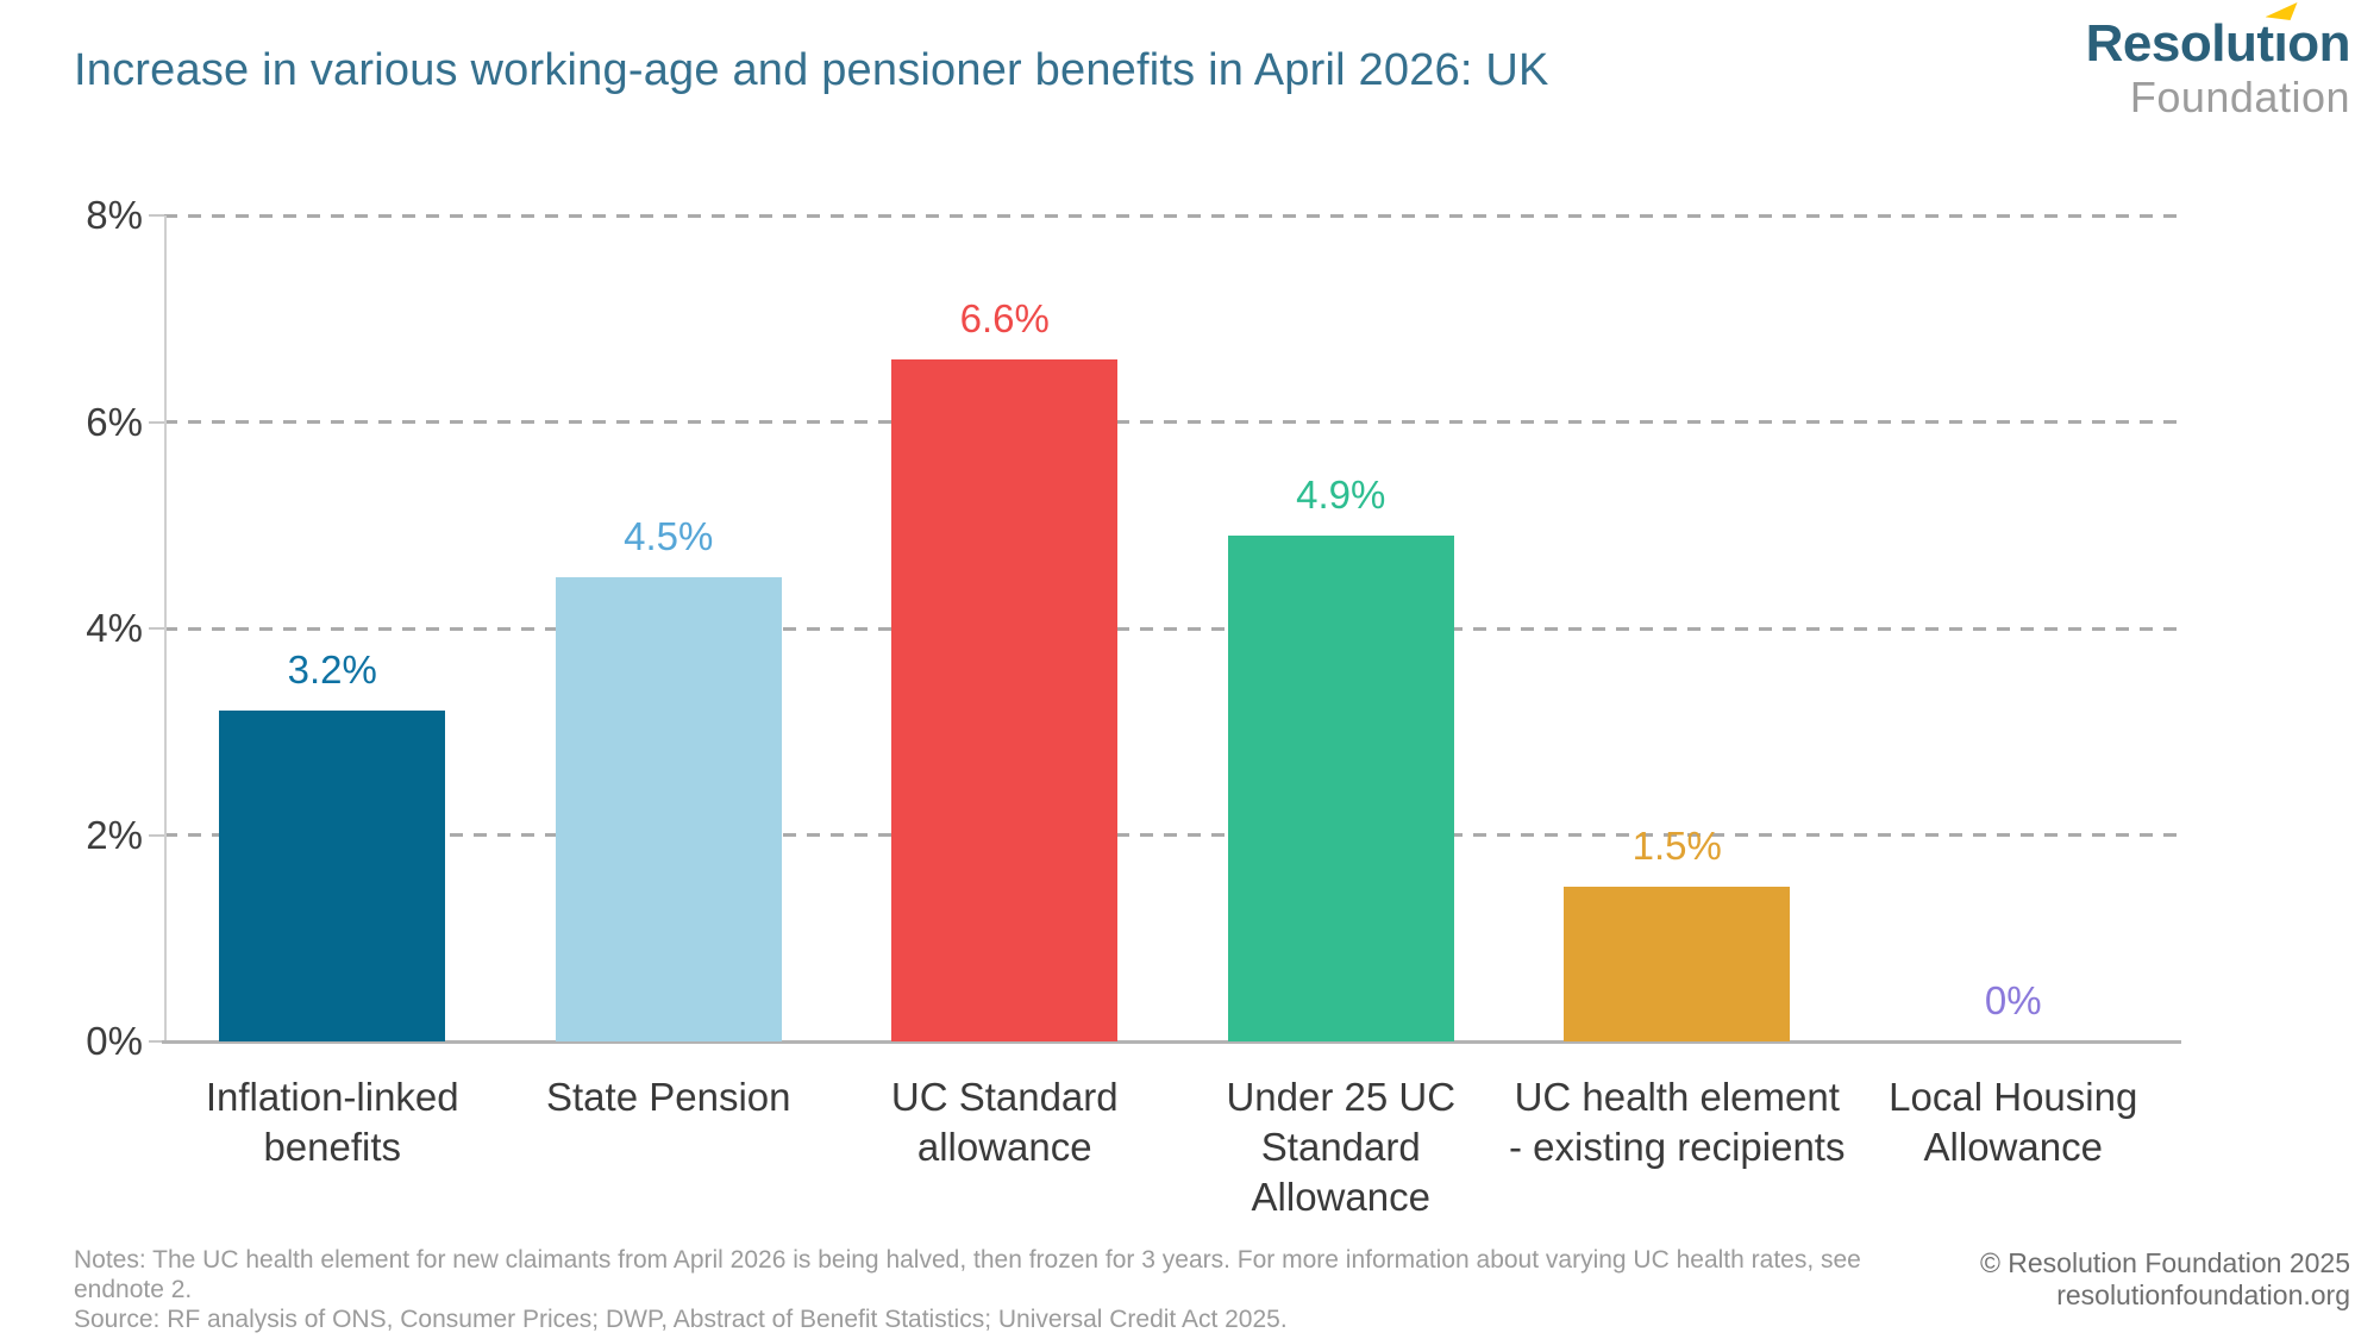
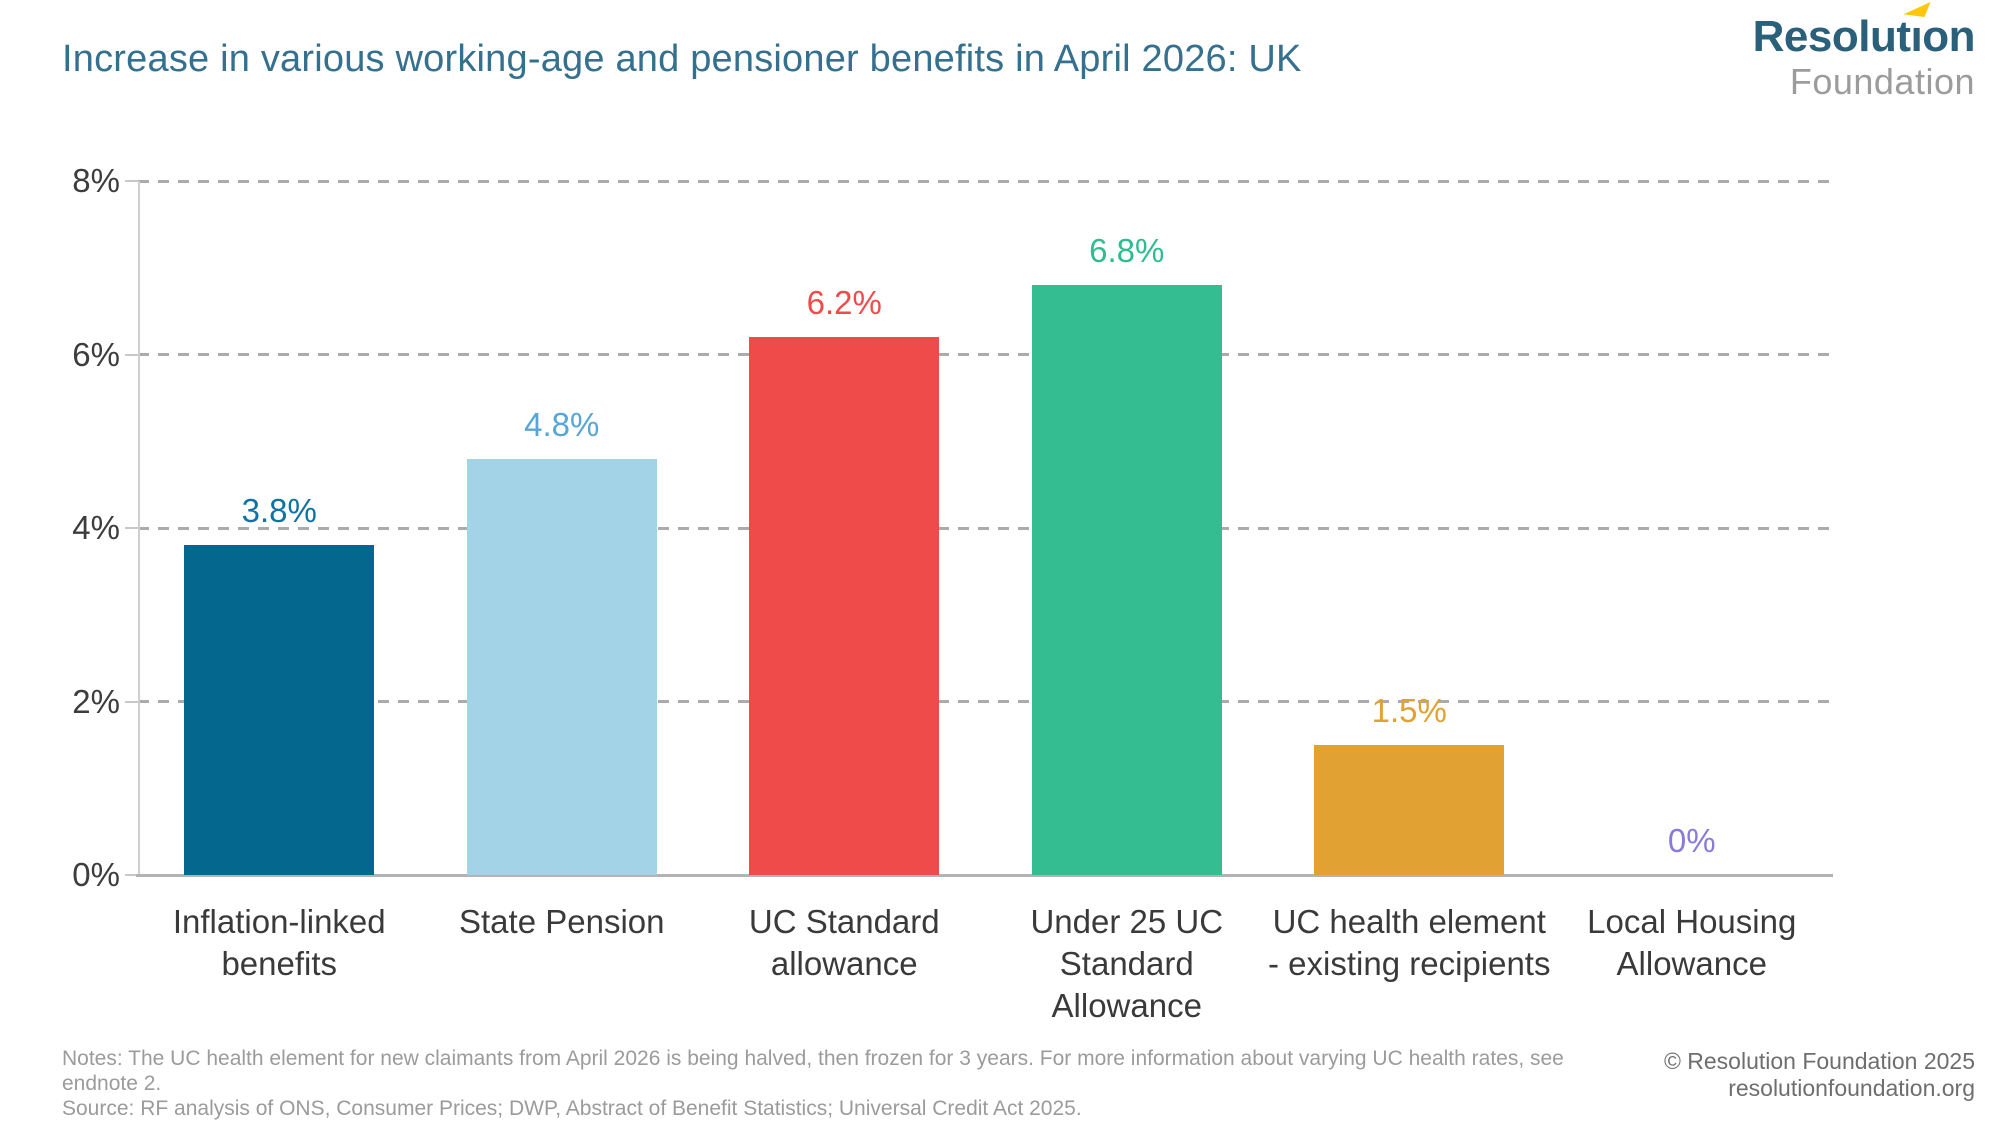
Inflation-linked benefits: 3.2% -> 3.8%
State Pension: 4.5% -> 4.8%
UC Standard allowance: 6.6% -> 6.2%
Under 25 UC Standard Allowance: 4.9% -> 6.8%
